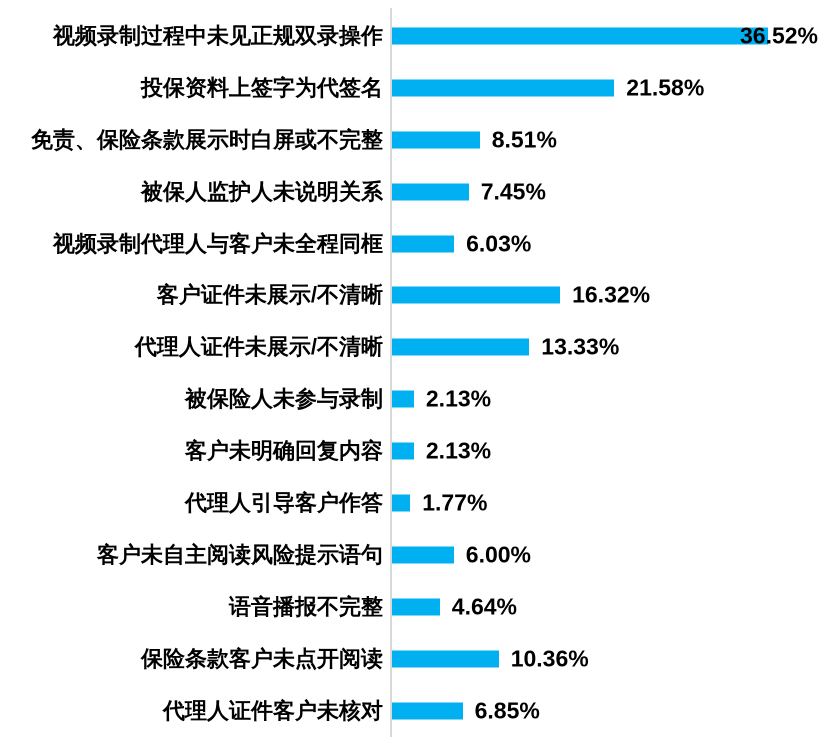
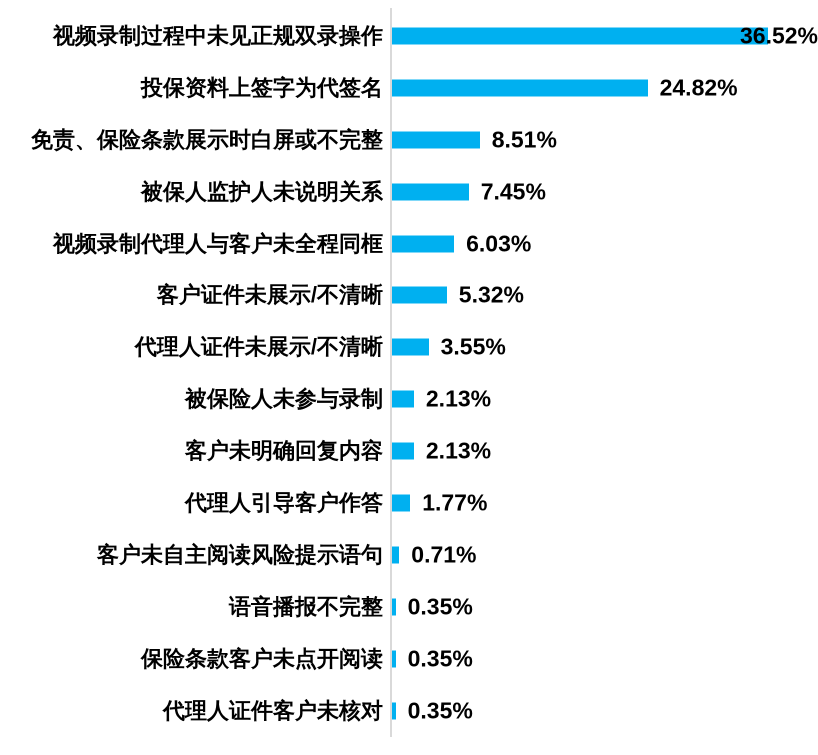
投保资料上签字为代签名: 21.58% -> 24.82%
客户证件未展示/不清晰: 16.32% -> 5.32%
代理人证件未展示/不清晰: 13.33% -> 3.55%
客户未自主阅读风险提示语句: 6.00% -> 0.71%
语音播报不完整: 4.64% -> 0.35%
保险条款客户未点开阅读: 10.36% -> 0.35%
代理人证件客户未核对: 6.85% -> 0.35%
